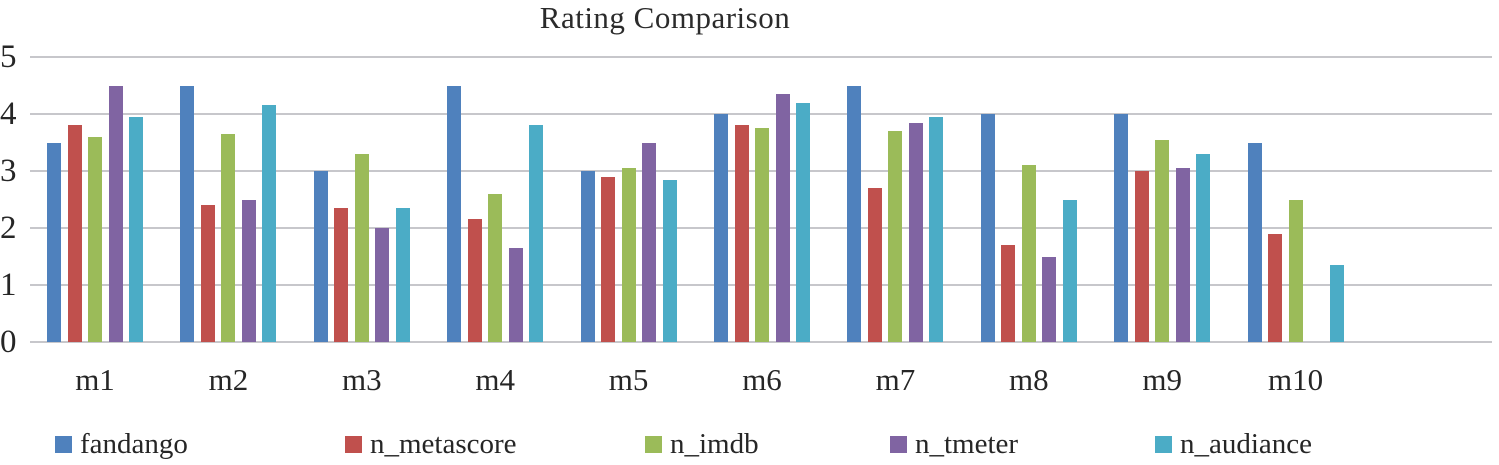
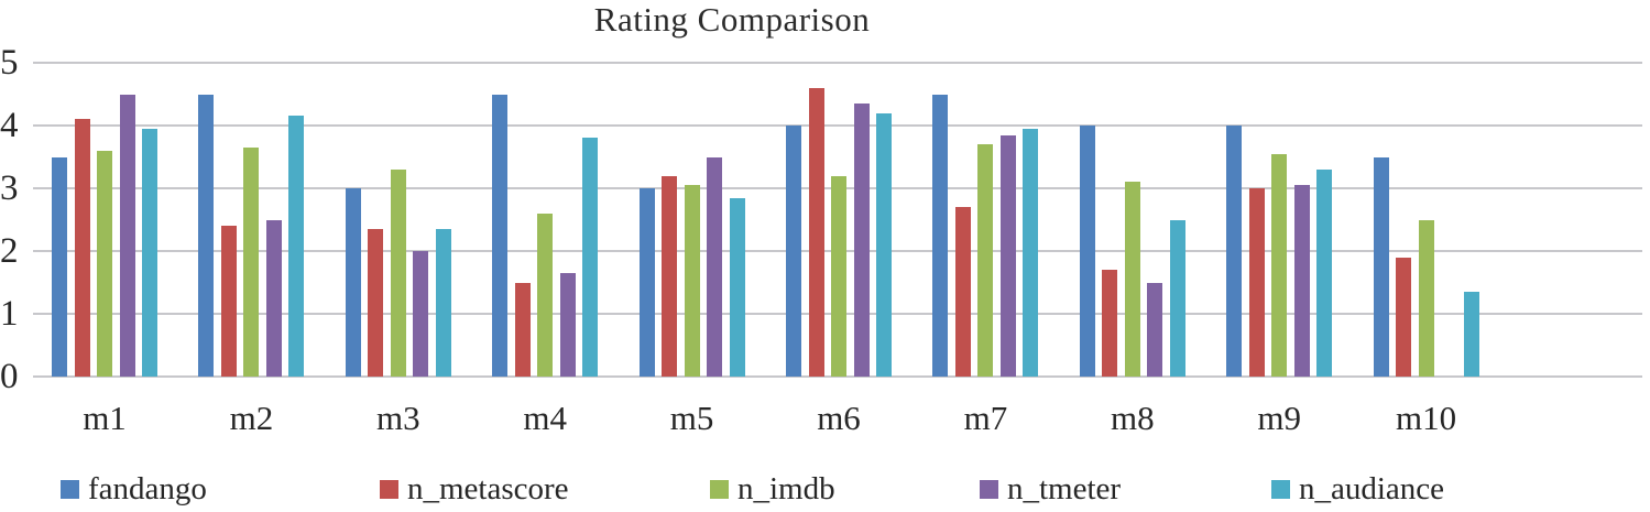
n_metascore/m1: 3.8 -> 4.1
n_metascore/m4: 2.1 -> 1.5
n_metascore/m5: 2.9 -> 3.2
n_metascore/m6: 3.8 -> 4.6
n_imdb/m6: 3.8 -> 3.2
